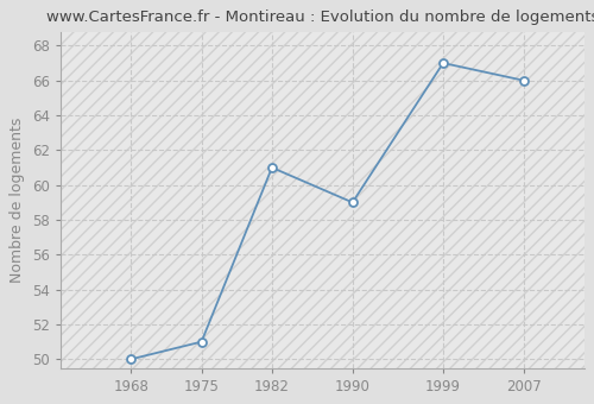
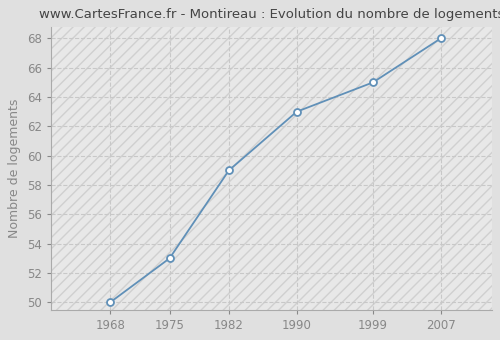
1975: 51 -> 53
1982: 61 -> 59
1990: 59 -> 63
1999: 67 -> 65
2007: 66 -> 68
